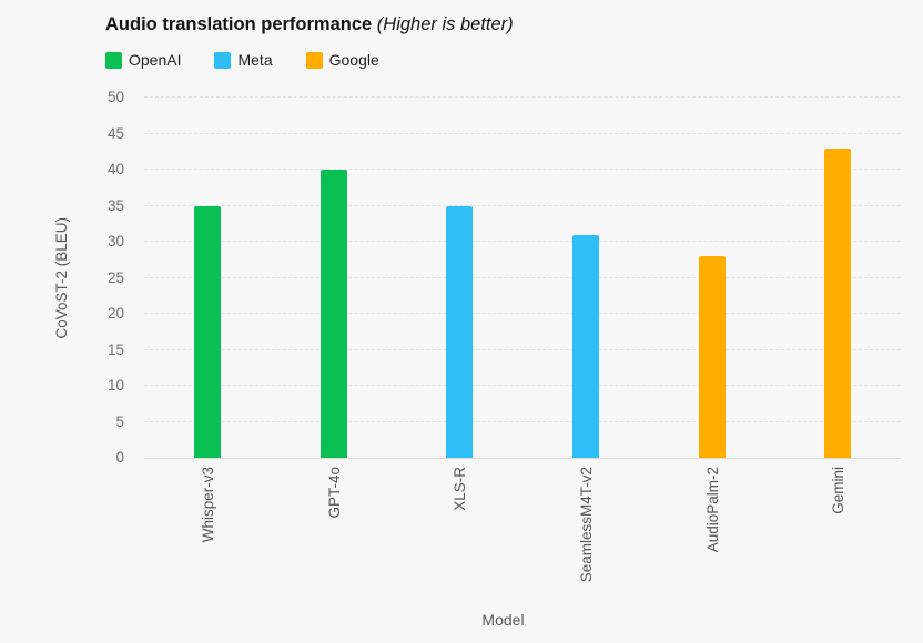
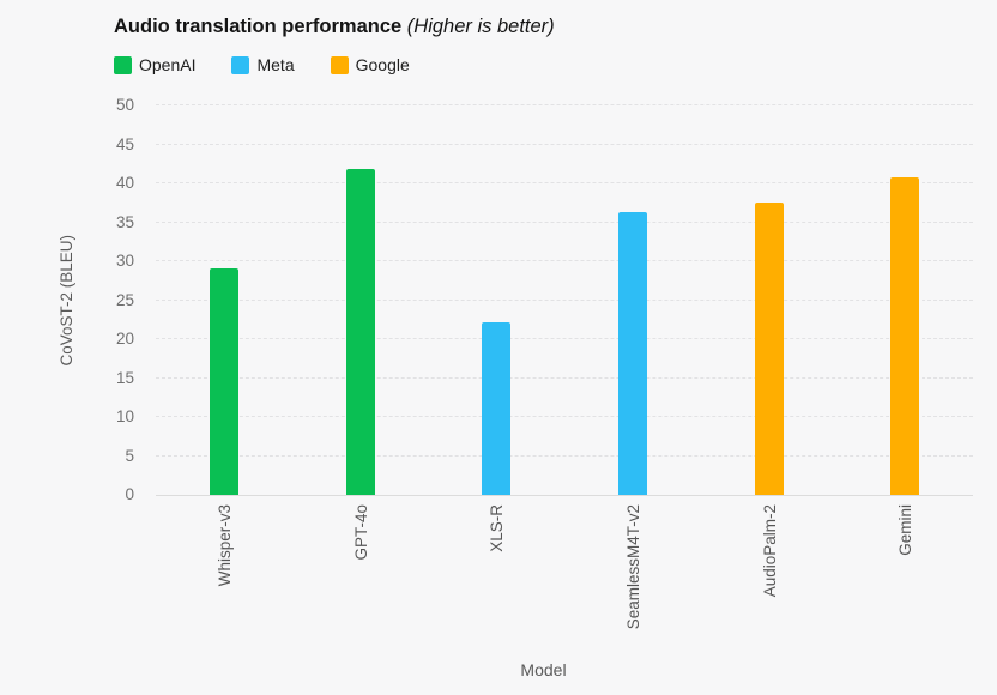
Whisper-v3: 35 -> 29
GPT-4o: 40 -> 42
XLS-R: 35 -> 22
SeamlessM4T-v2: 31 -> 36
AudioPalm-2: 28 -> 38
Gemini: 43 -> 41
